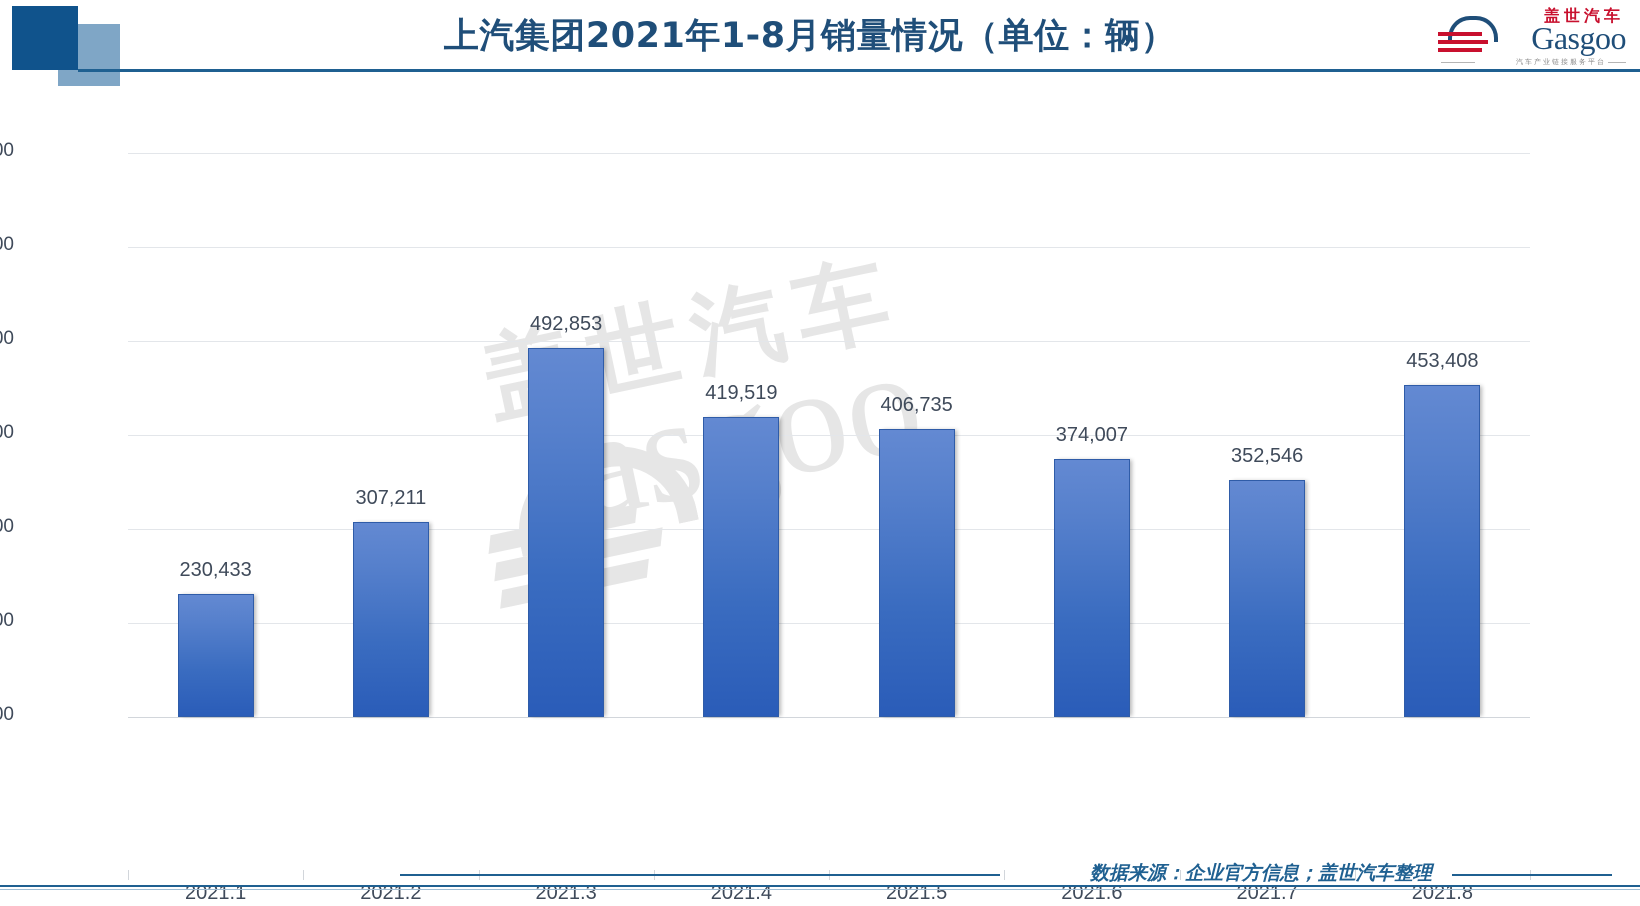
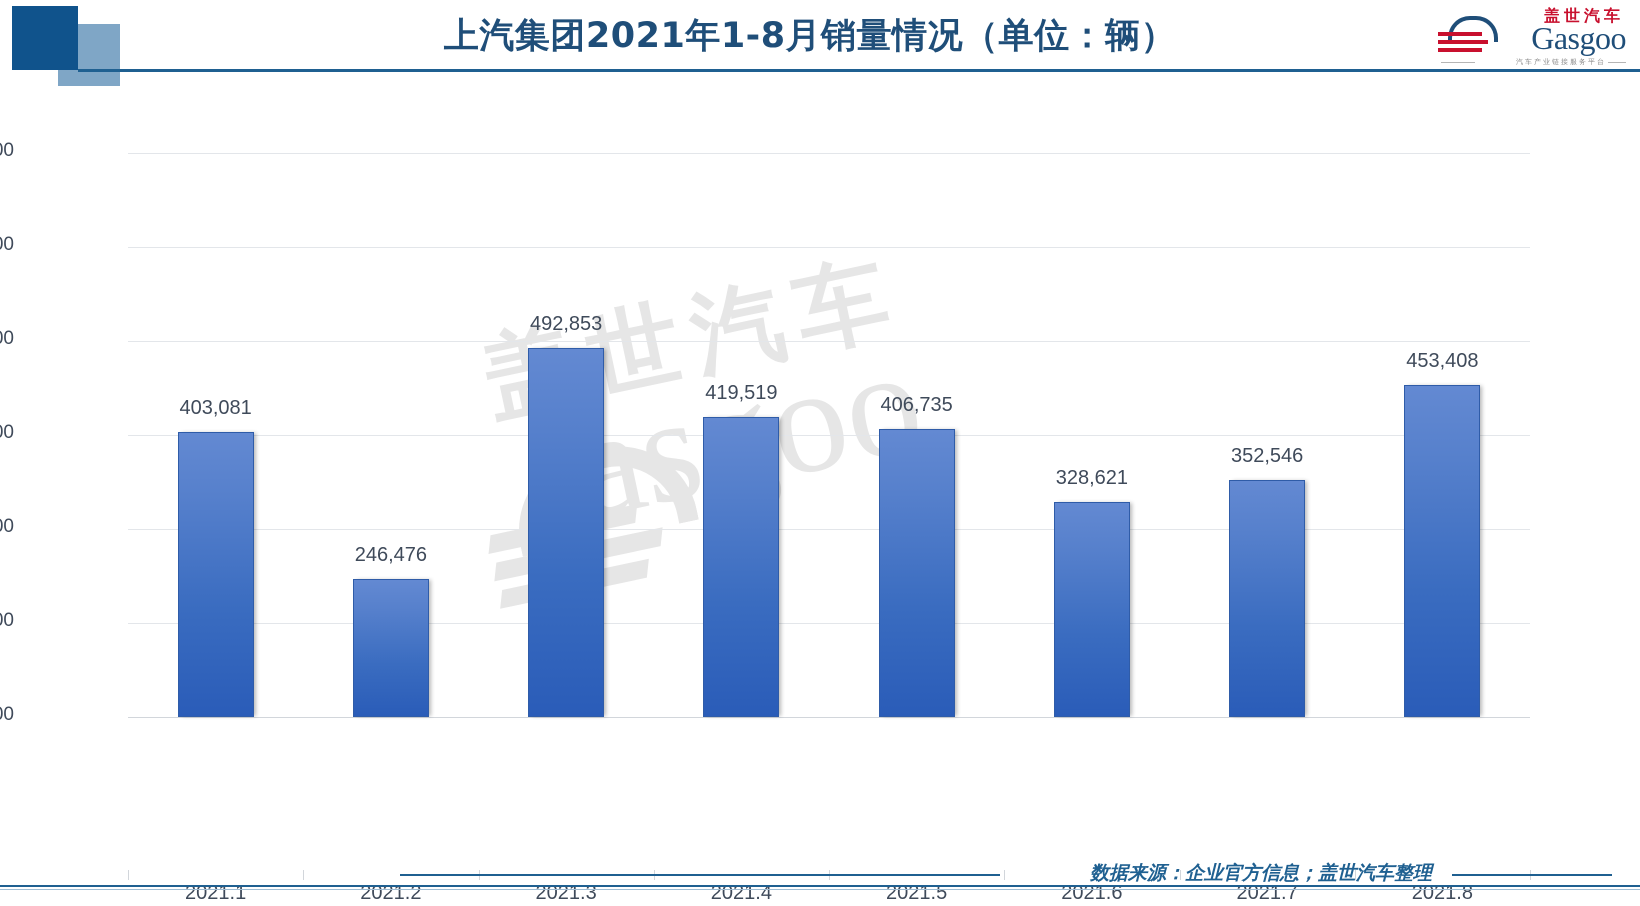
2021.1: 230,433 -> 403,081
2021.2: 307,211 -> 246,476
2021.6: 374,007 -> 328,621
